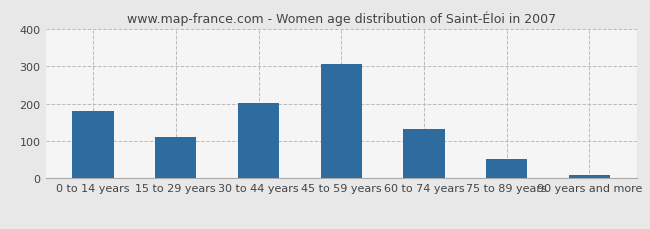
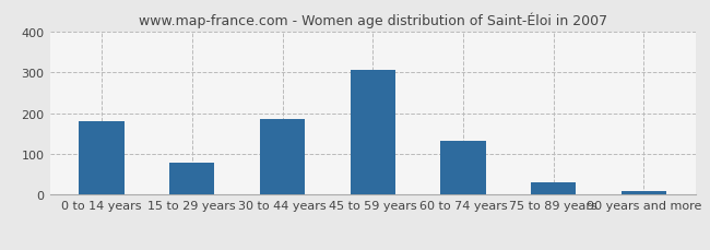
15 to 29 years: 112 -> 80
30 to 44 years: 202 -> 185
75 to 89 years: 52 -> 30
